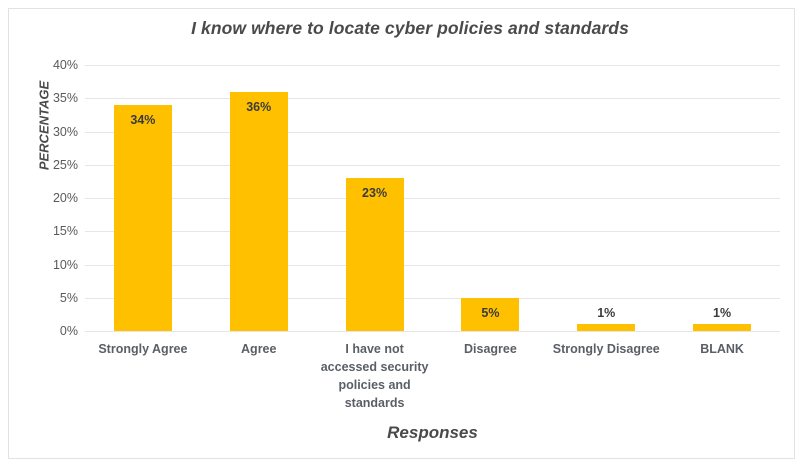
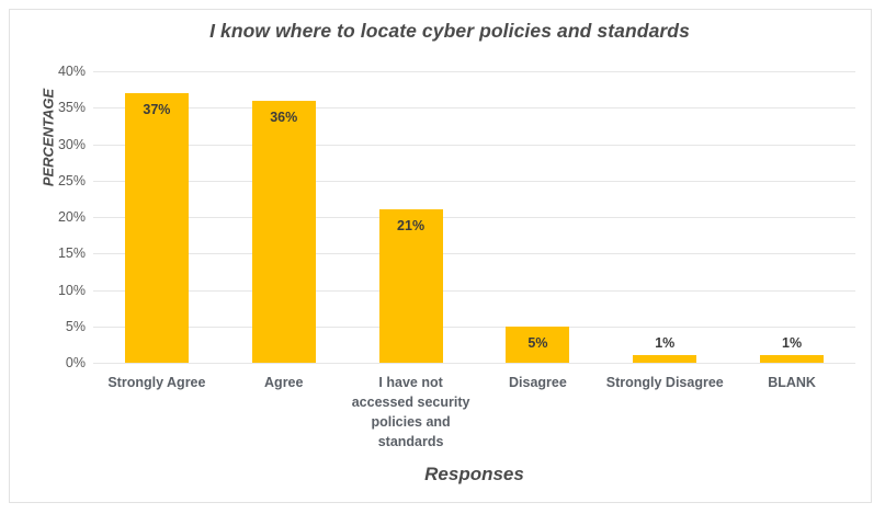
Strongly Agree: 34% -> 37%
I have not accessed security policies and standards: 23% -> 21%
